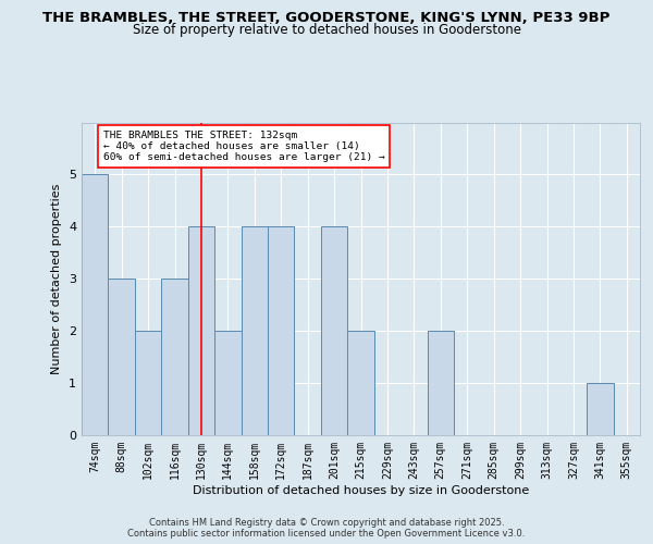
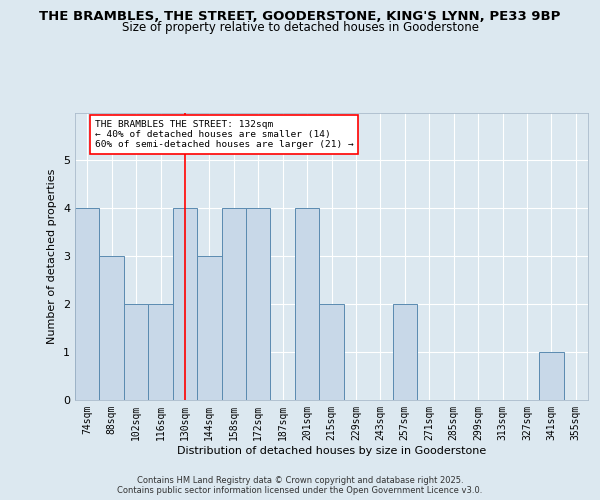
74sqm: 5 -> 4
116sqm: 3 -> 2
144sqm: 2 -> 3
